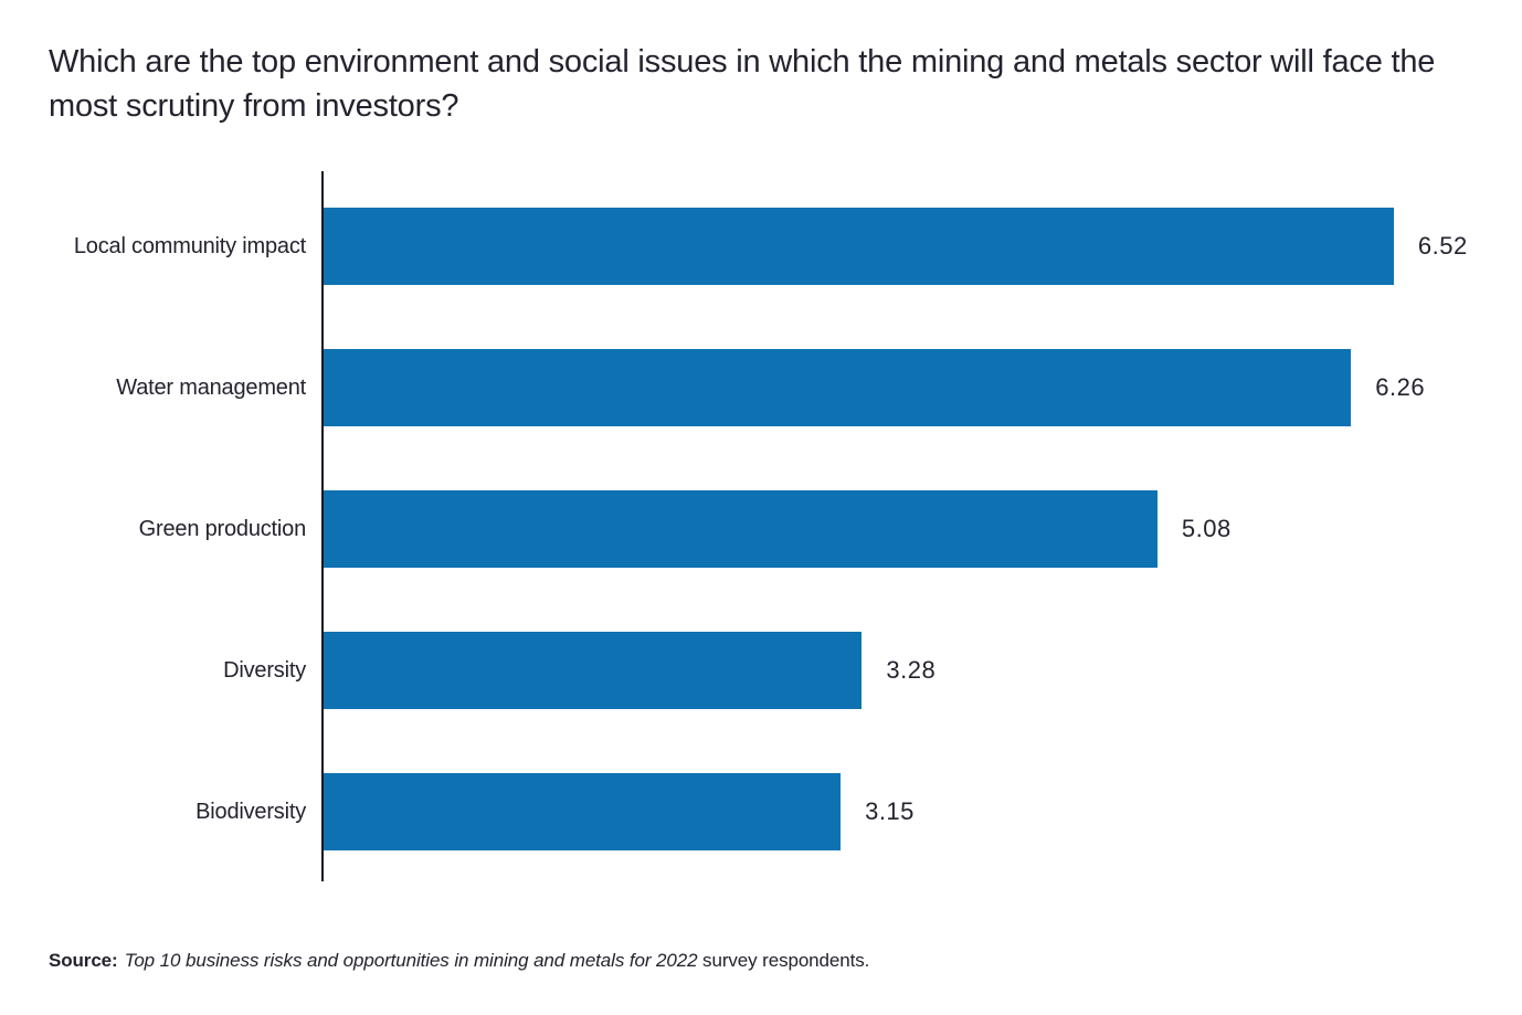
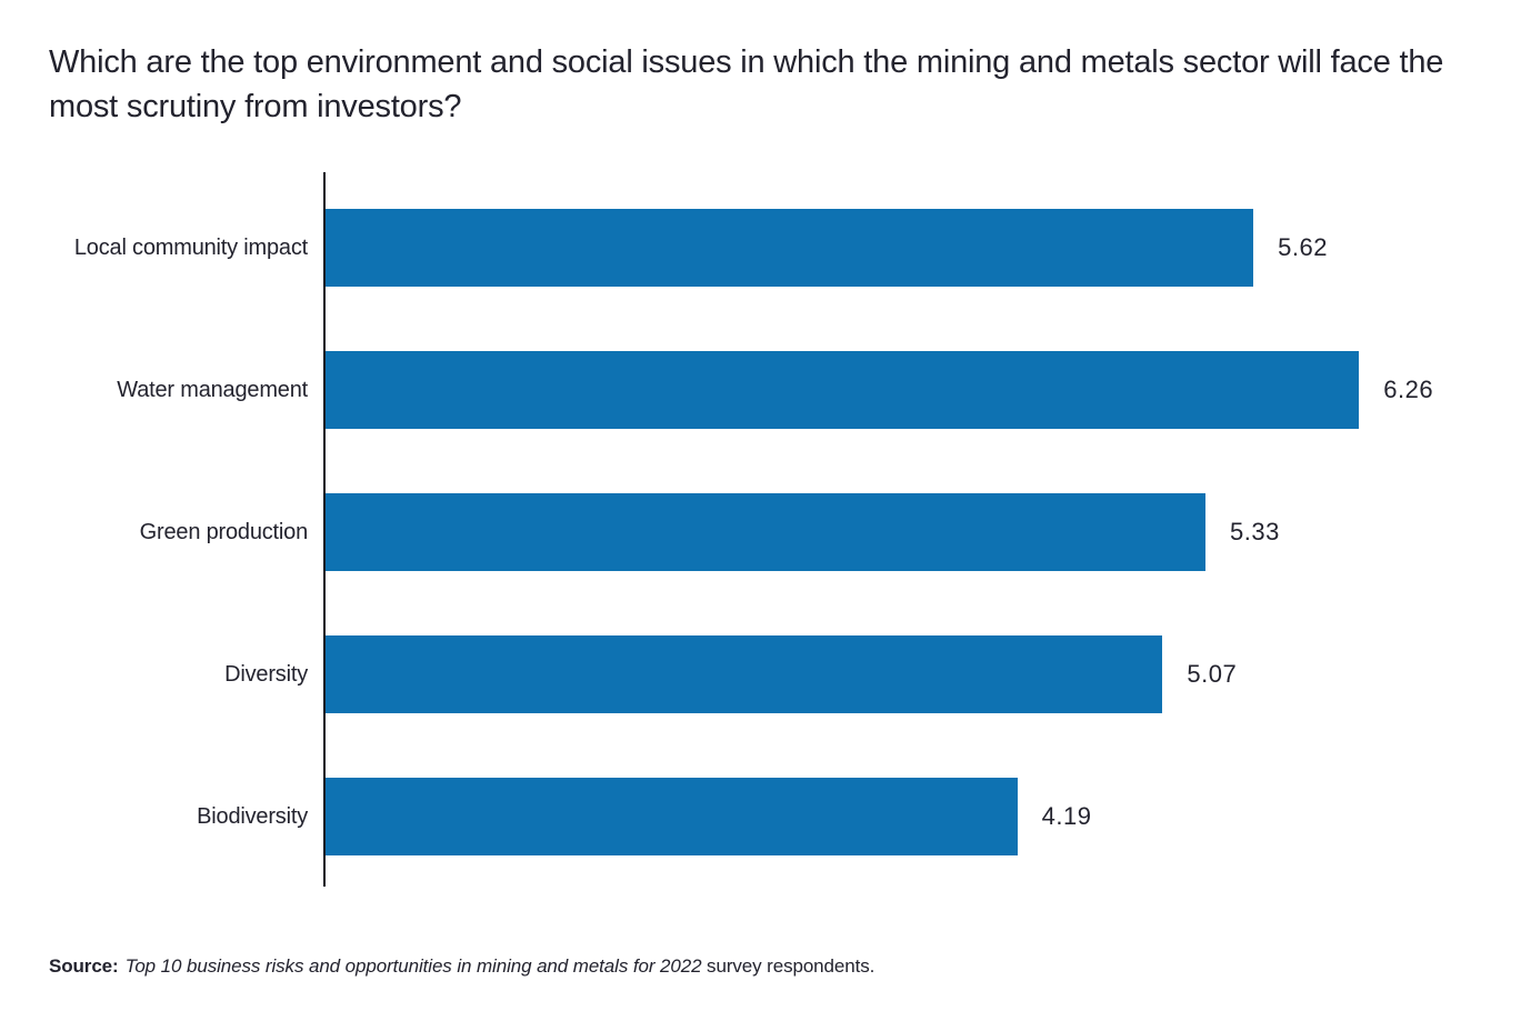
Local community impact: 6.52 -> 5.62
Green production: 5.08 -> 5.33
Diversity: 3.28 -> 5.07
Biodiversity: 3.15 -> 4.19
